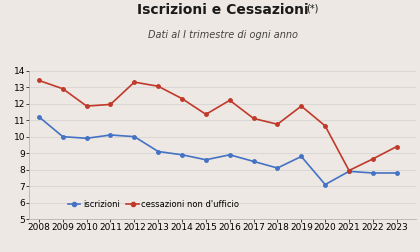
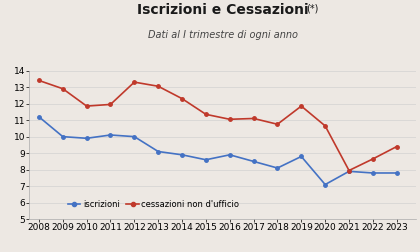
cessazioni non d'ufficio/2016: 12.2 -> 11.1
